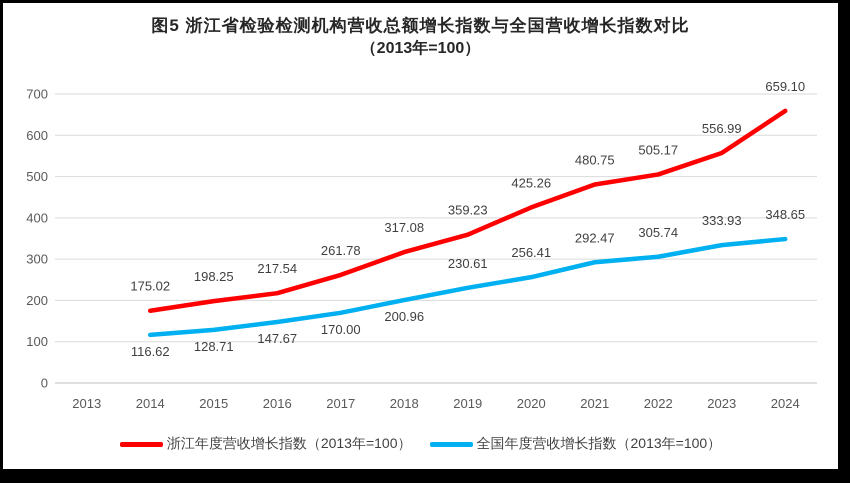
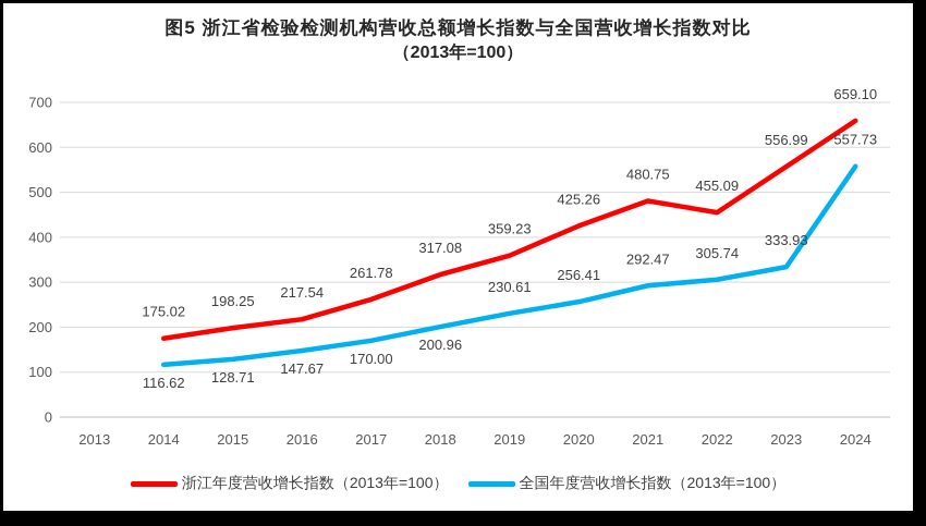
浙江年度营收增长指数（2013年=100）/2022: 505.17 -> 455.09
全国年度营收增长指数（2013年=100）/2024: 348.65 -> 557.73
